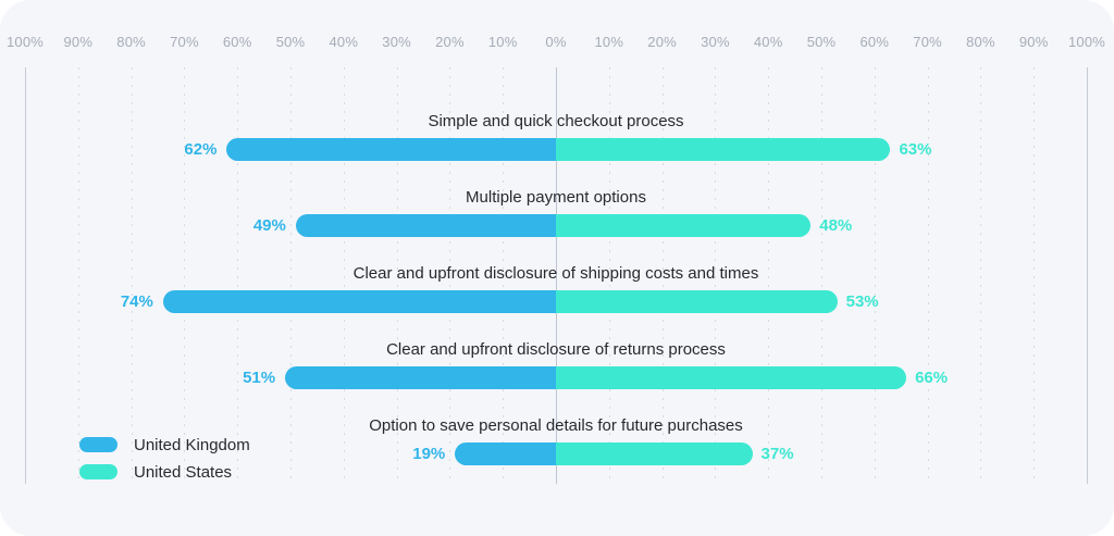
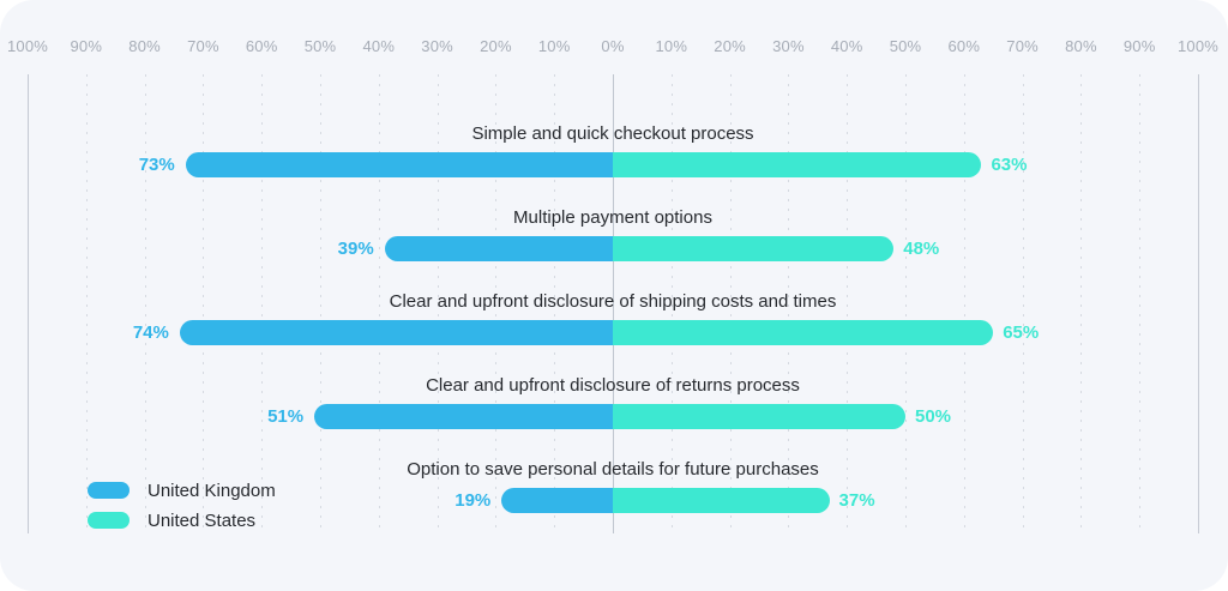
United Kingdom/Simple and quick checkout process: 62% -> 73%
United Kingdom/Multiple payment options: 49% -> 39%
United States/Clear and upfront disclosure of shipping costs and times: 53% -> 65%
United States/Clear and upfront disclosure of returns process: 66% -> 50%
